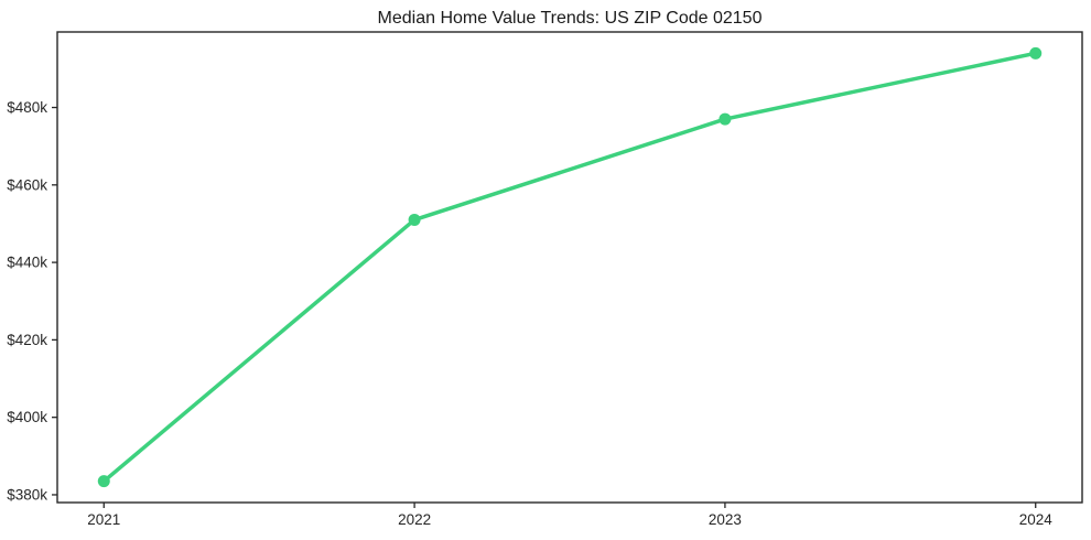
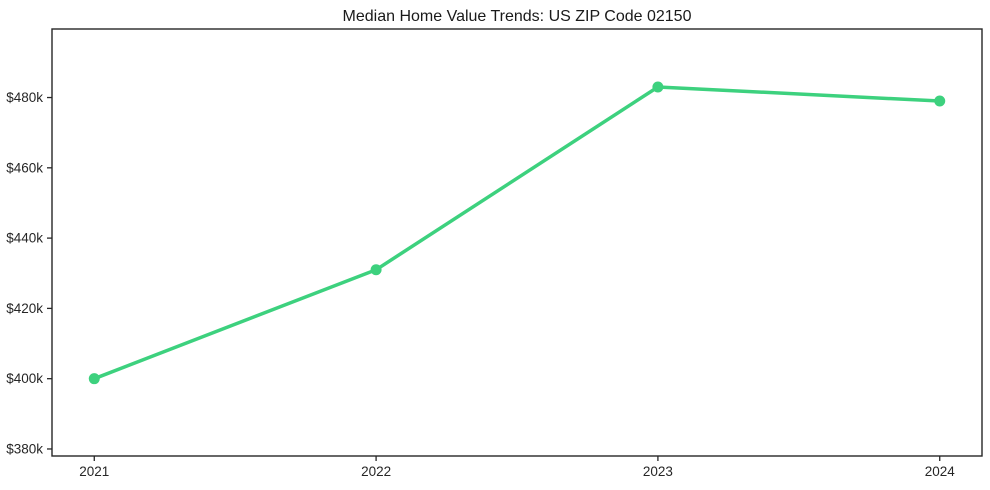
2021: $384k -> $400k
2022: $451k -> $431k
2023: $477k -> $483k
2024: $494k -> $479k
